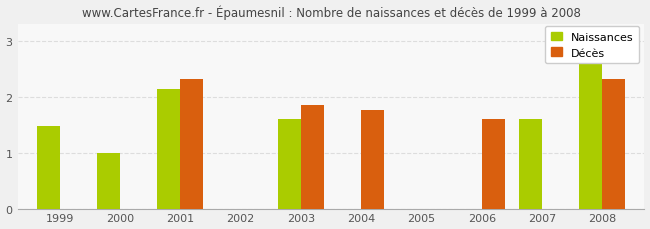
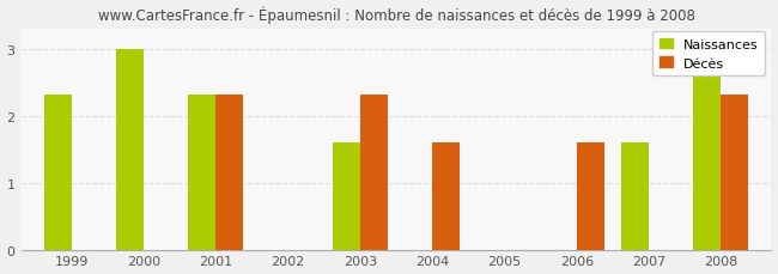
Naissances/1999: 1.48 -> 2.33
Naissances/2000: 1.00 -> 3.00
Naissances/2001: 2.14 -> 2.33
Décès/2003: 1.86 -> 2.33
Décès/2004: 1.76 -> 1.60
